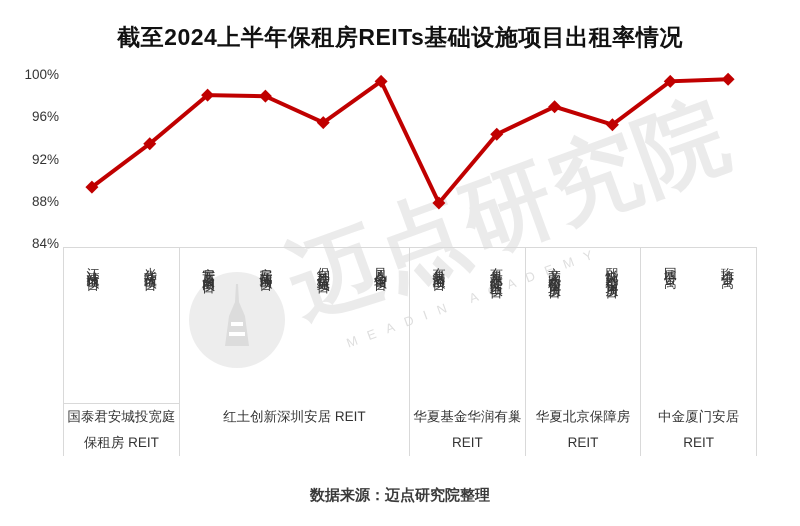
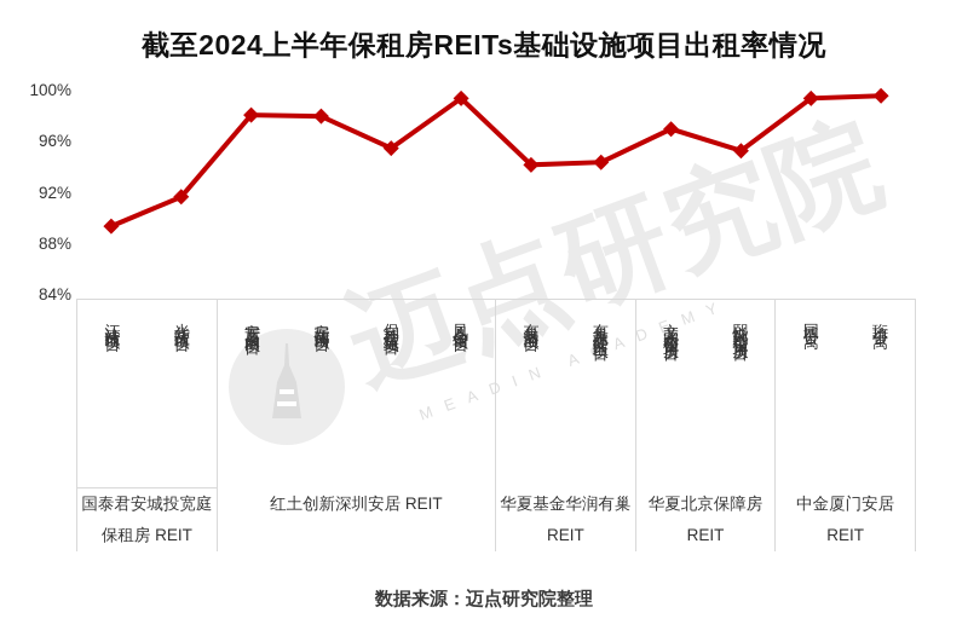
光华社区项目: 93.5% -> 91.7%
有巢泗泾项目: 87.9% -> 94.2%
